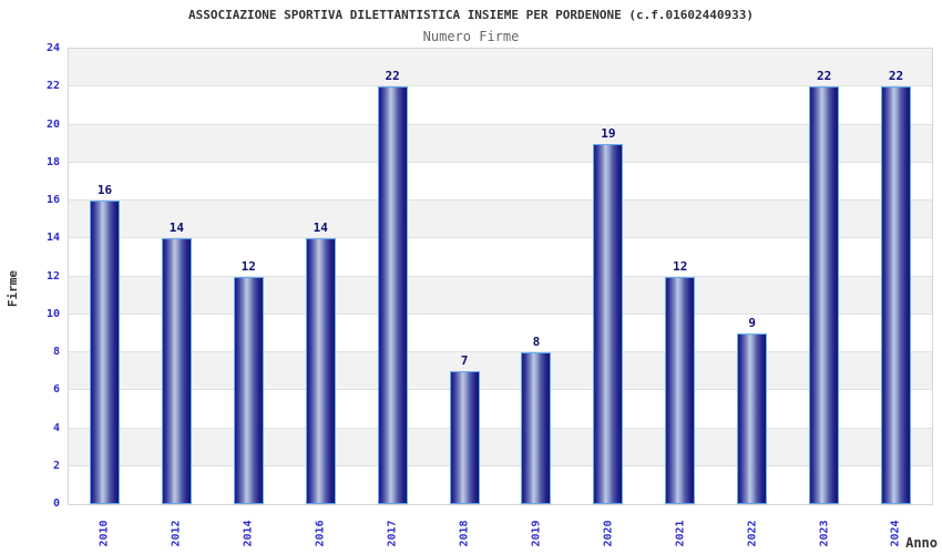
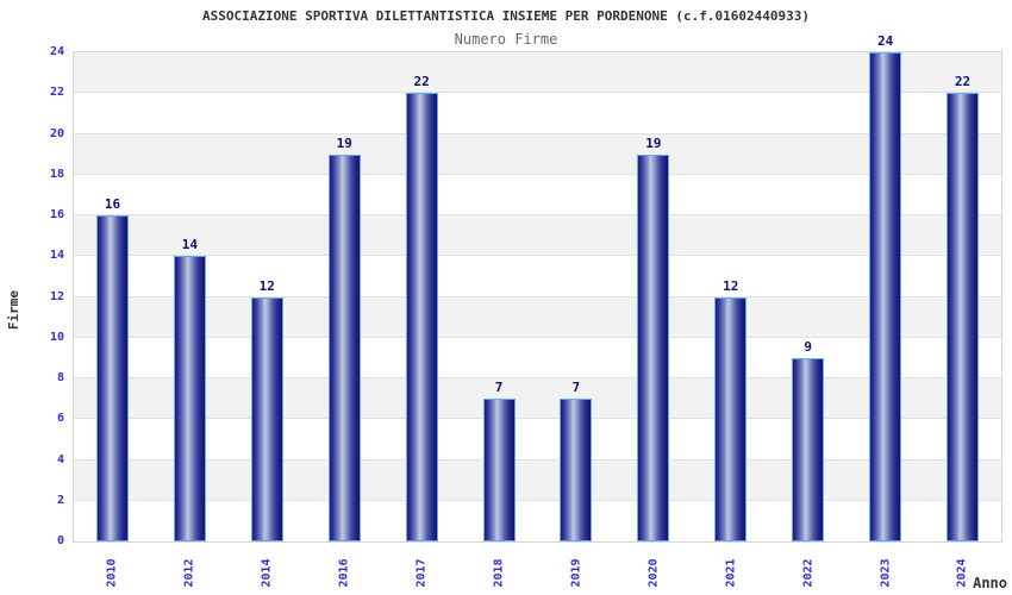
2016: 14 -> 19
2019: 8 -> 7
2023: 22 -> 24
